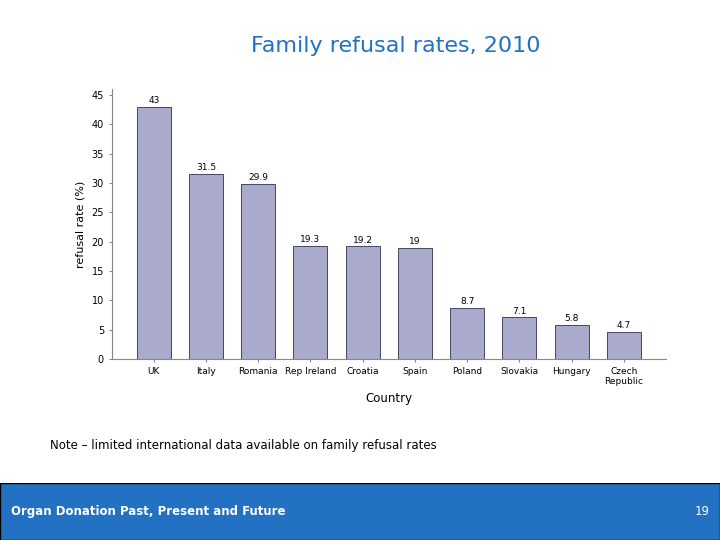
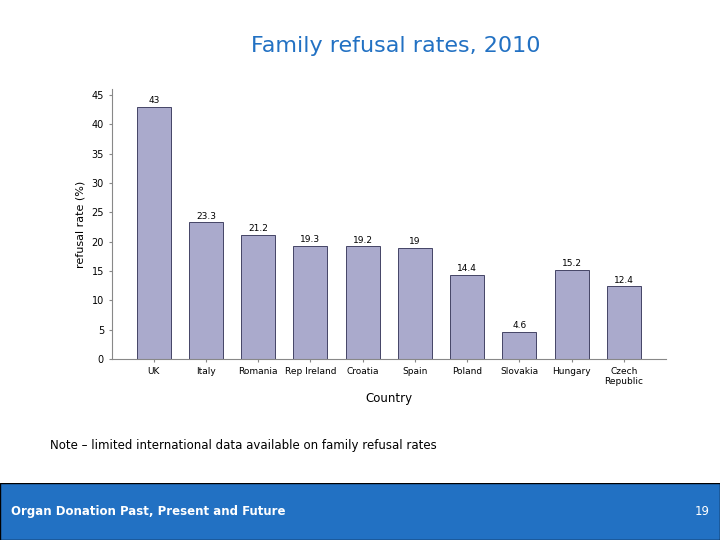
Italy: 31.5 -> 23.3
Romania: 29.9 -> 21.2
Poland: 8.7 -> 14.4
Slovakia: 7.1 -> 4.6
Hungary: 5.8 -> 15.2
Czech Republic: 4.7 -> 12.4
